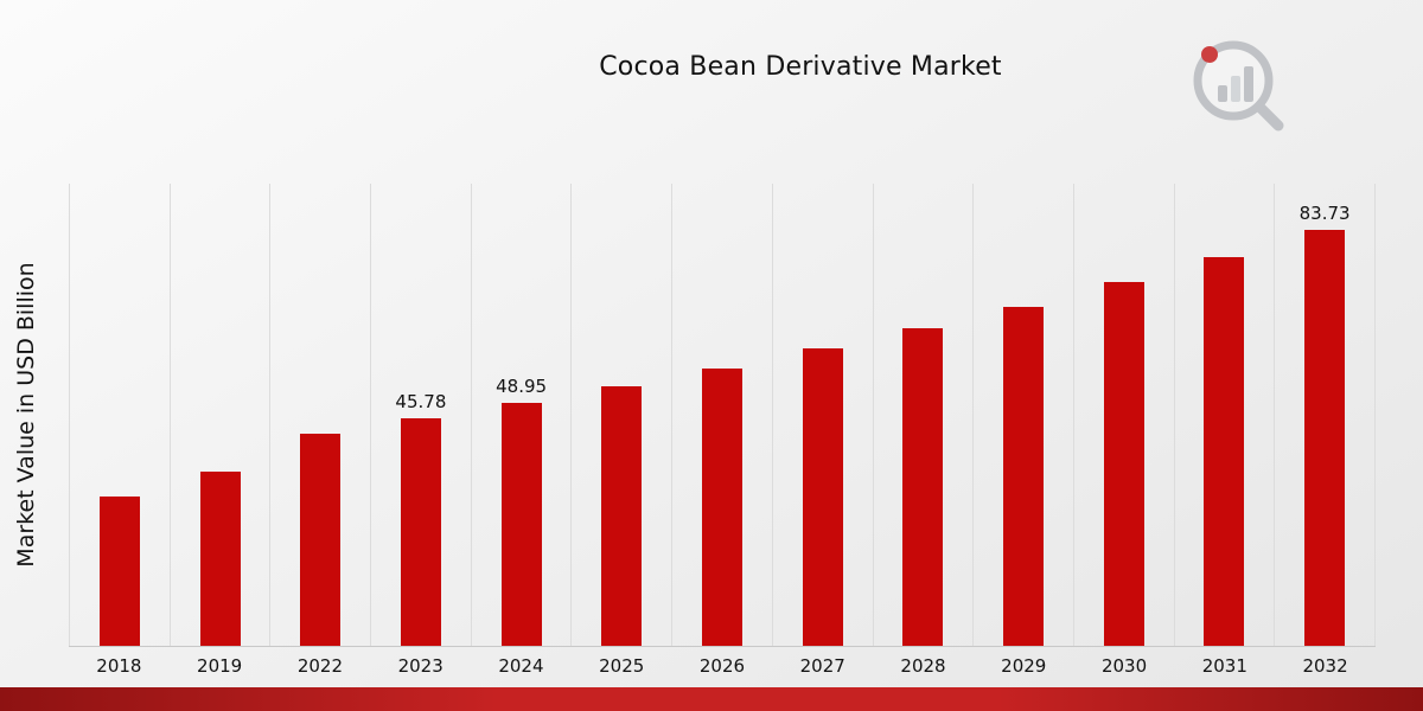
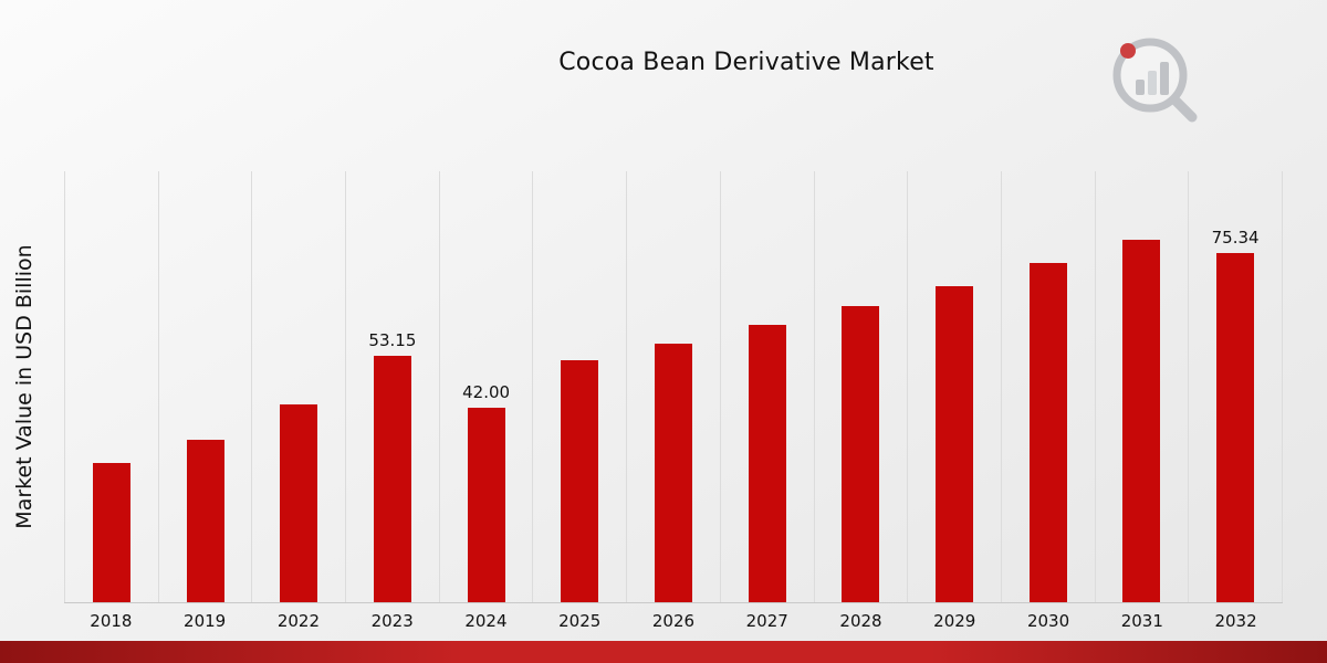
2023: 45.78 -> 53.15
2024: 48.95 -> 42.00
2032: 83.73 -> 75.34
